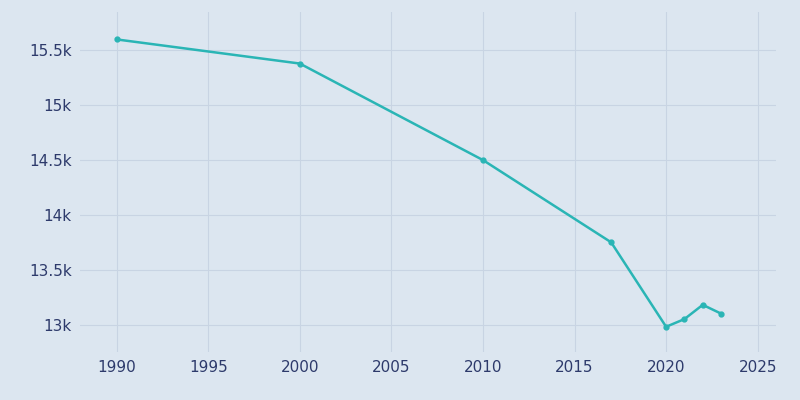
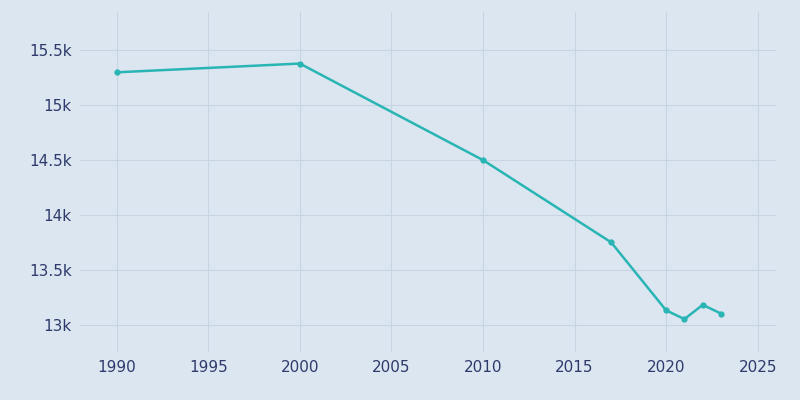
1990: 15.60k -> 15.30k
2020: 12.98k -> 13.13k
